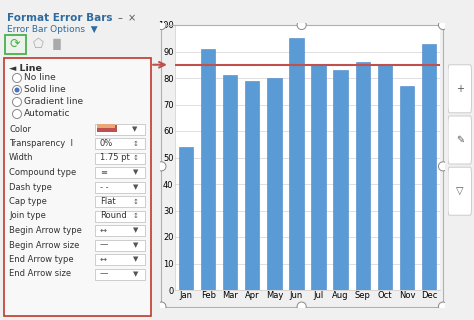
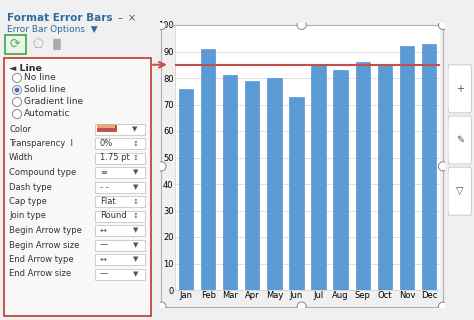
Jan: 54 -> 76
Jun: 95 -> 73
Nov: 77 -> 92
